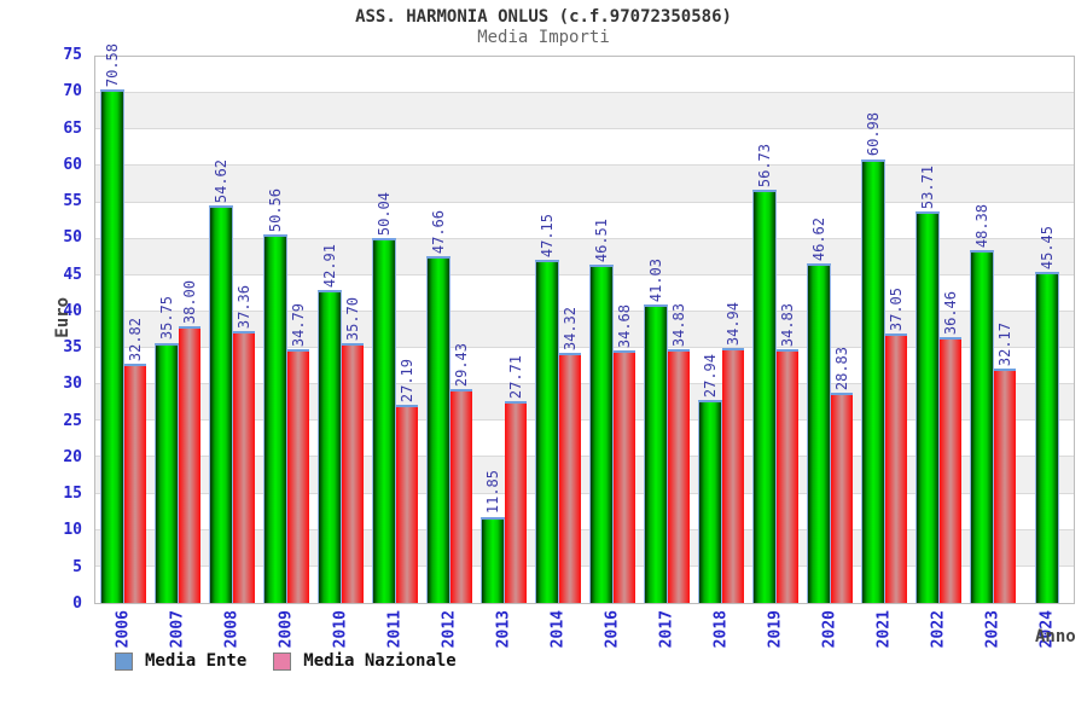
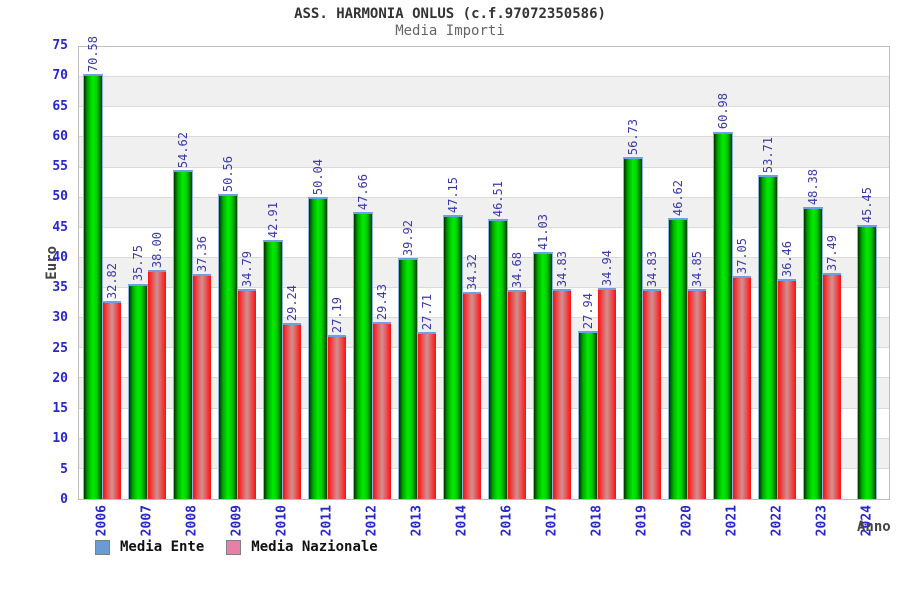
Media Nazionale/2010: 35.70 -> 29.24
Media Ente/2013: 11.85 -> 39.92
Media Nazionale/2020: 28.83 -> 34.85
Media Nazionale/2023: 32.17 -> 37.49
